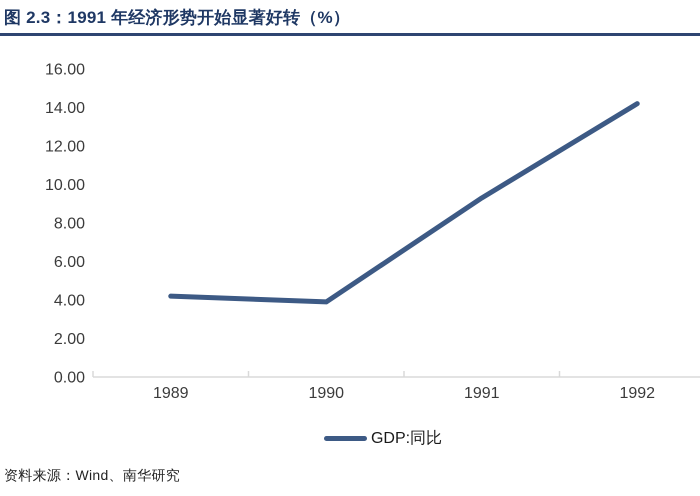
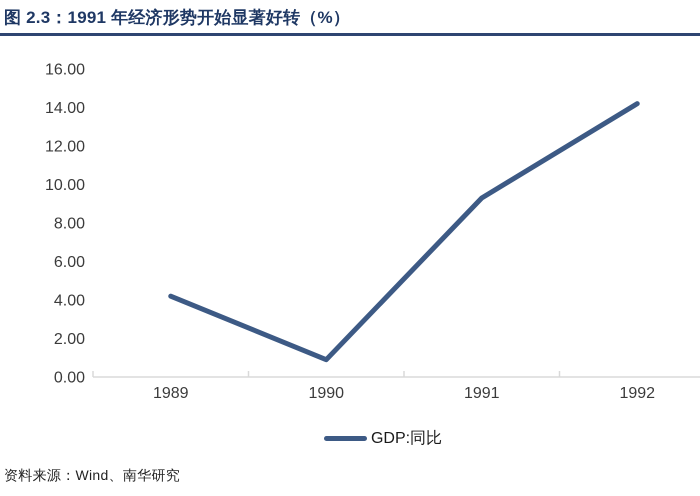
1990: 3.9 -> 0.9
